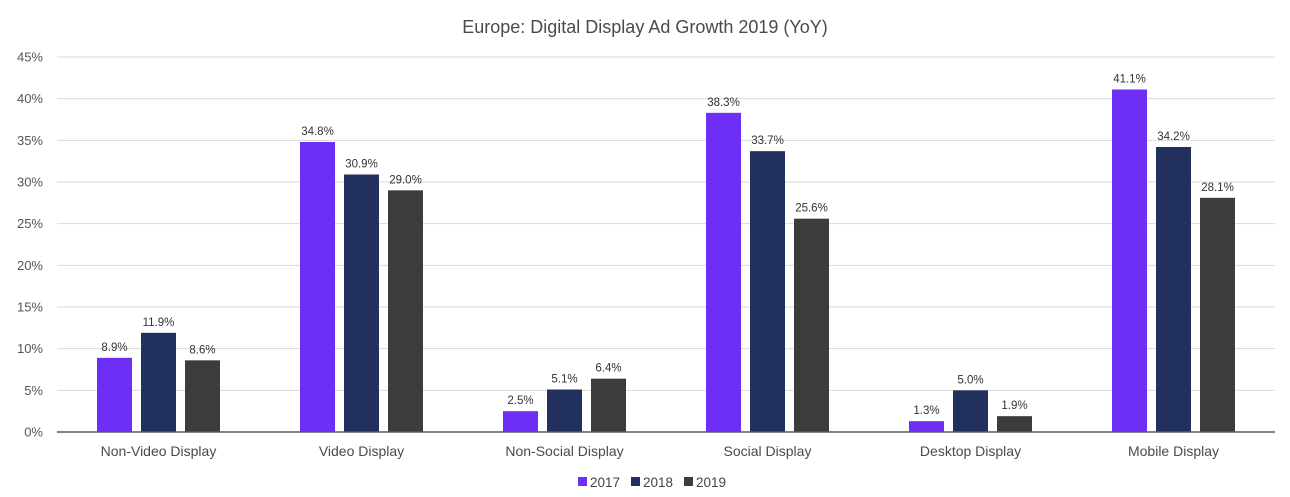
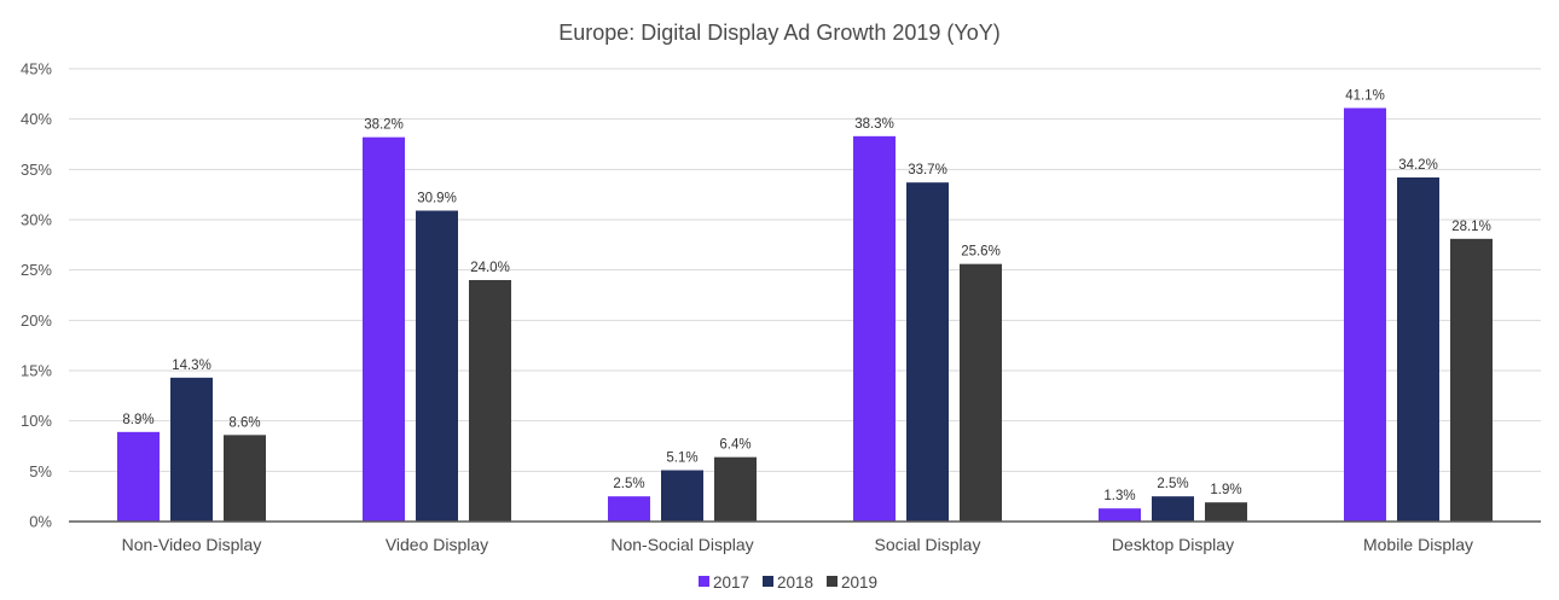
2018/Non-Video Display: 11.9% -> 14.3%
2017/Video Display: 34.8% -> 38.2%
2019/Video Display: 29.0% -> 24.0%
2018/Desktop Display: 5.0% -> 2.5%
